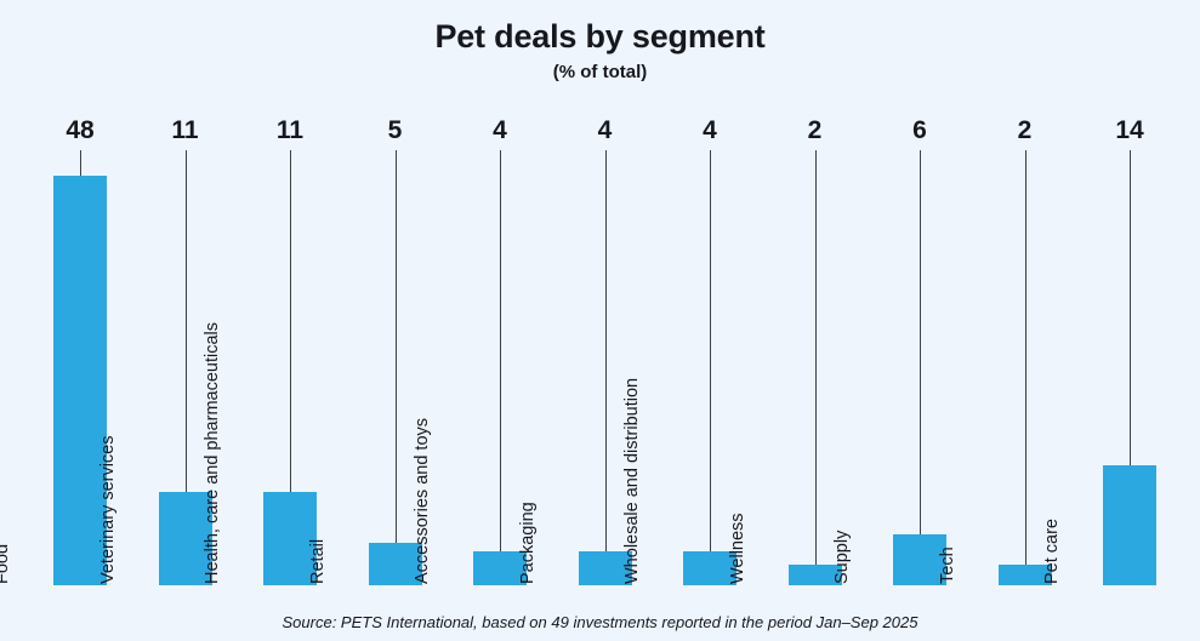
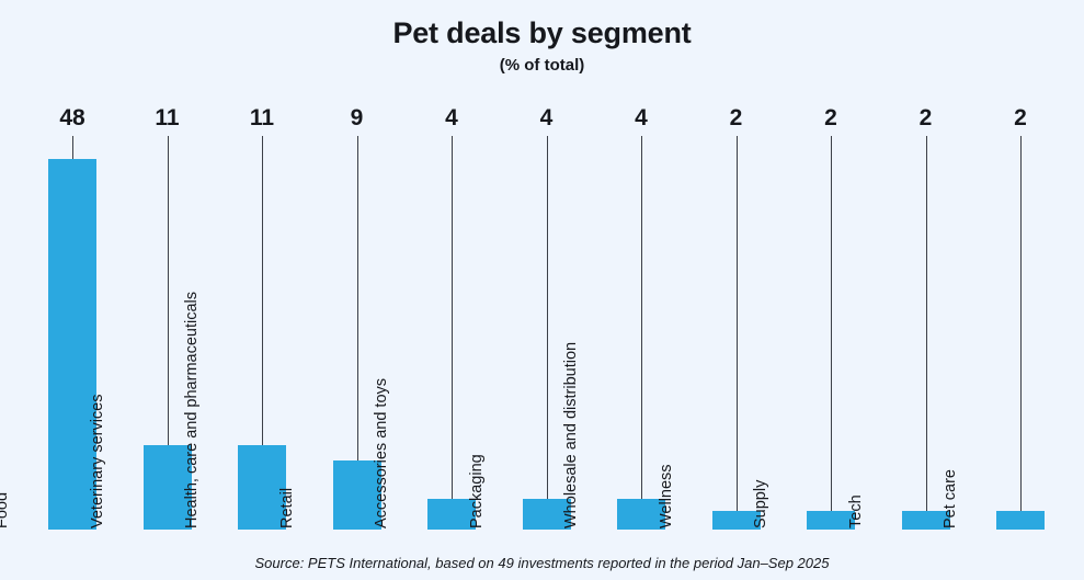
Retail: 5 -> 9
Supply: 6 -> 2
Pet care: 14 -> 2
